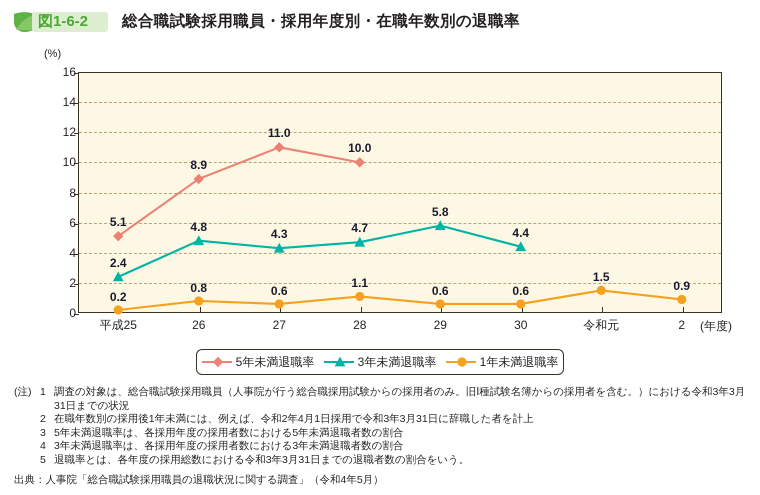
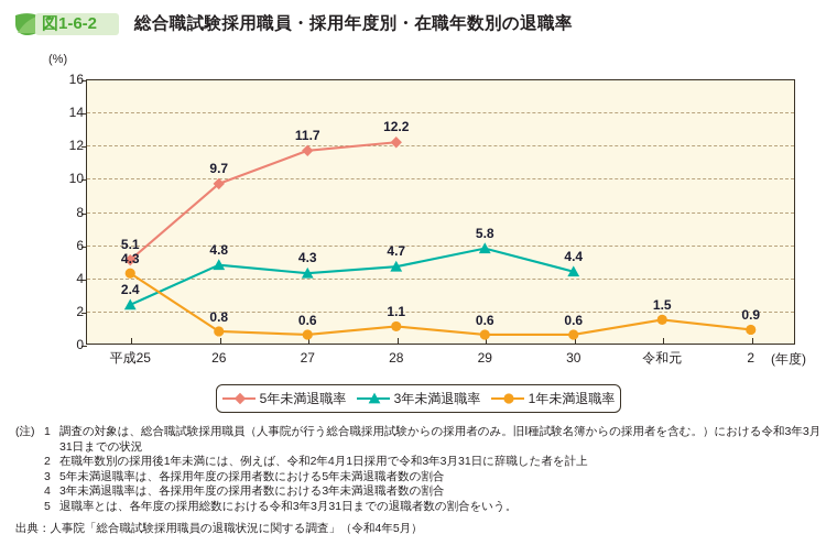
1年未満退職率/平成25: 0.2 -> 4.3
5年未満退職率/26: 8.9 -> 9.7
5年未満退職率/27: 11.0 -> 11.7
5年未満退職率/28: 10.0 -> 12.2
